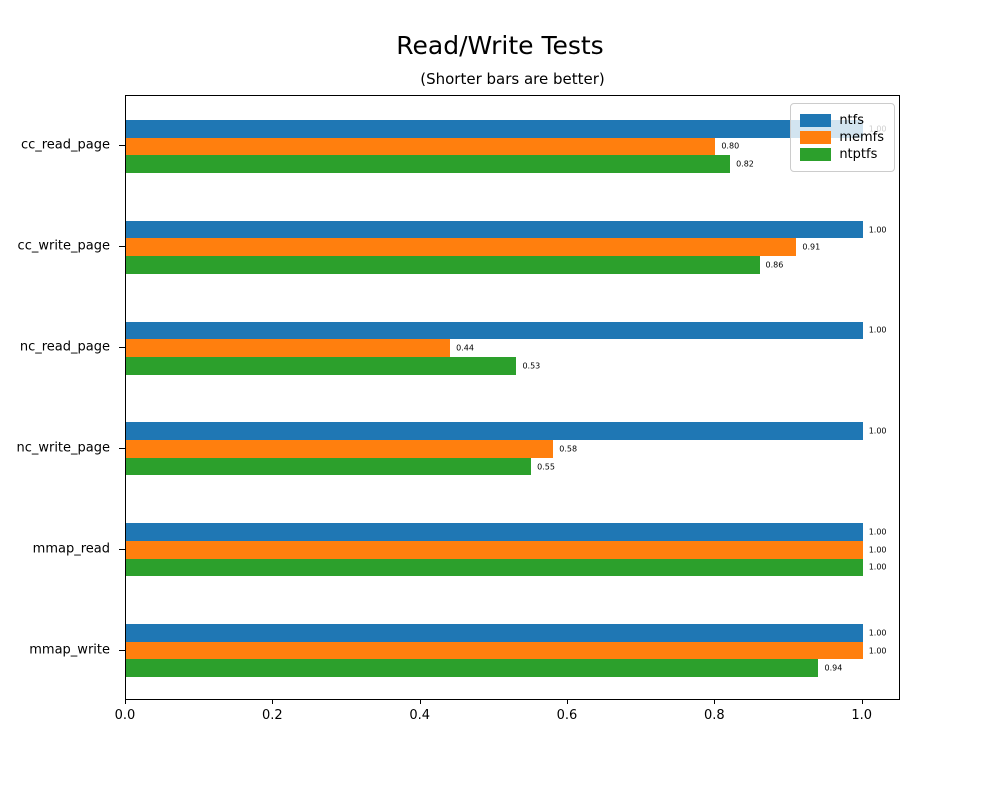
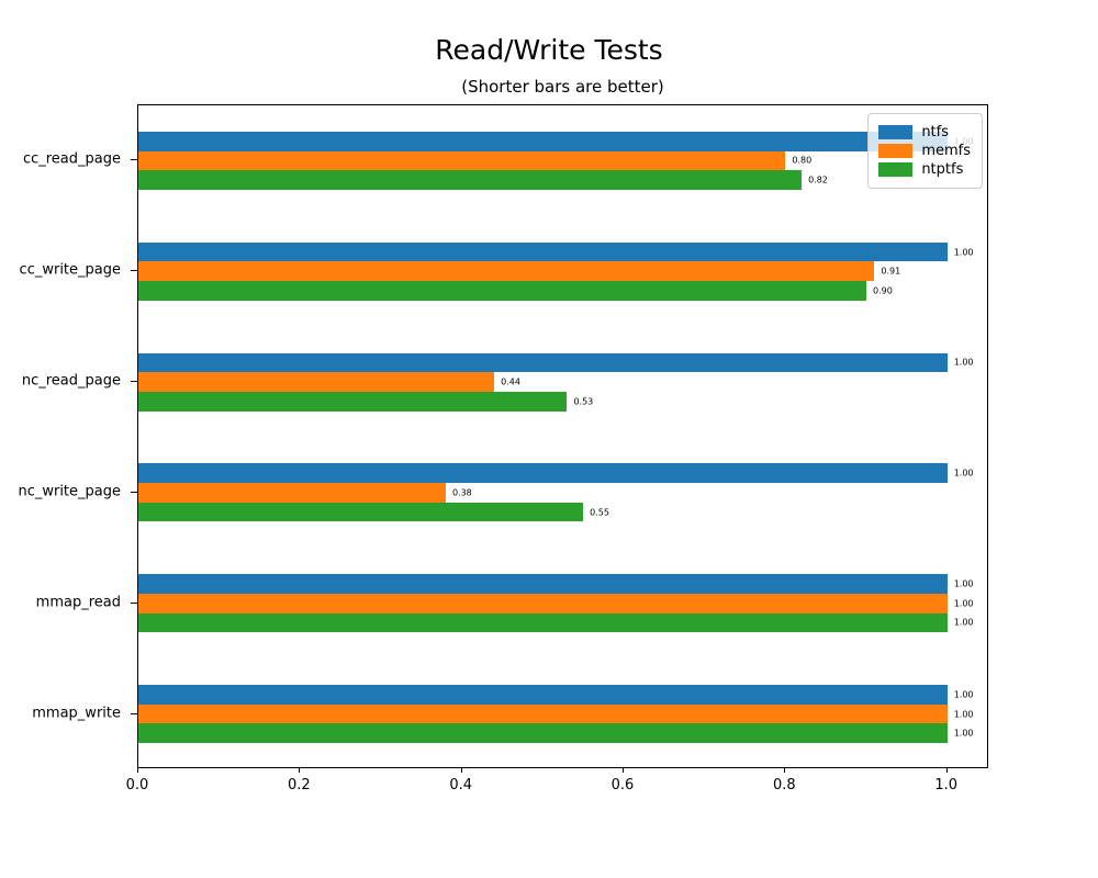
ntptfs/cc_write_page: 0.86 -> 0.90
memfs/nc_write_page: 0.58 -> 0.38
ntptfs/mmap_write: 0.94 -> 1.00
